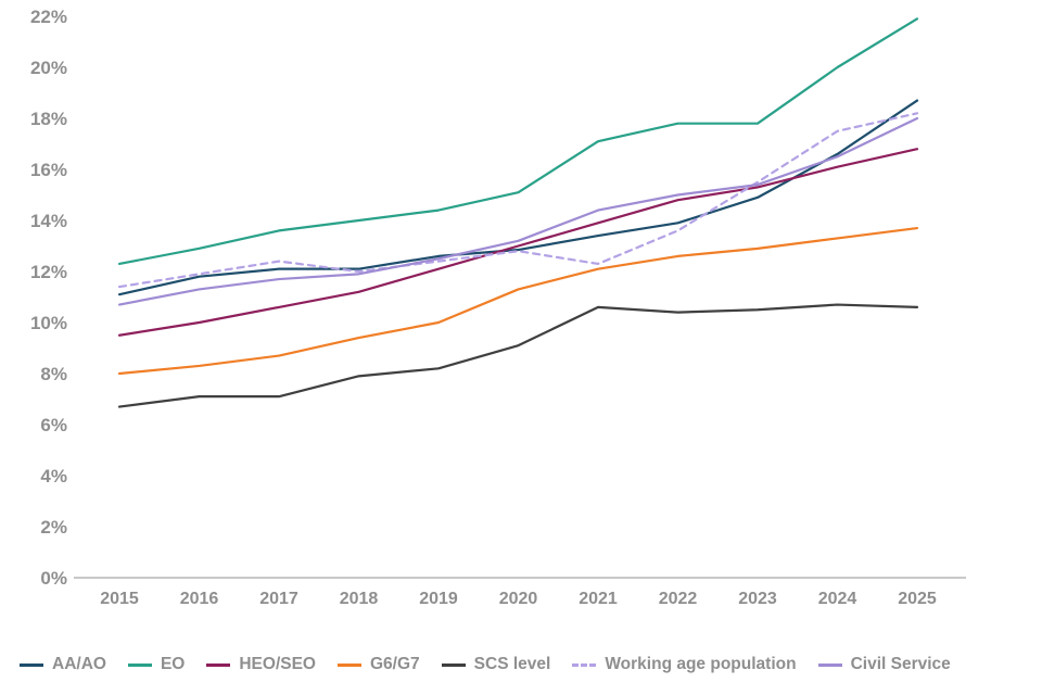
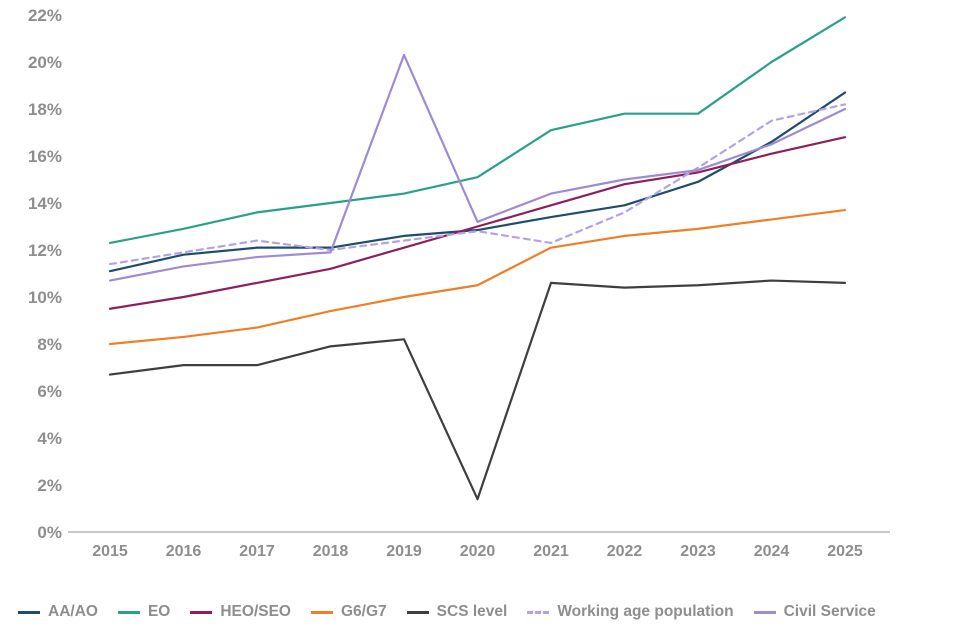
Civil Service/2019: 12.5% -> 20.3%
G6/G7/2020: 11.3% -> 10.5%
SCS level/2020: 9.1% -> 1.4%
